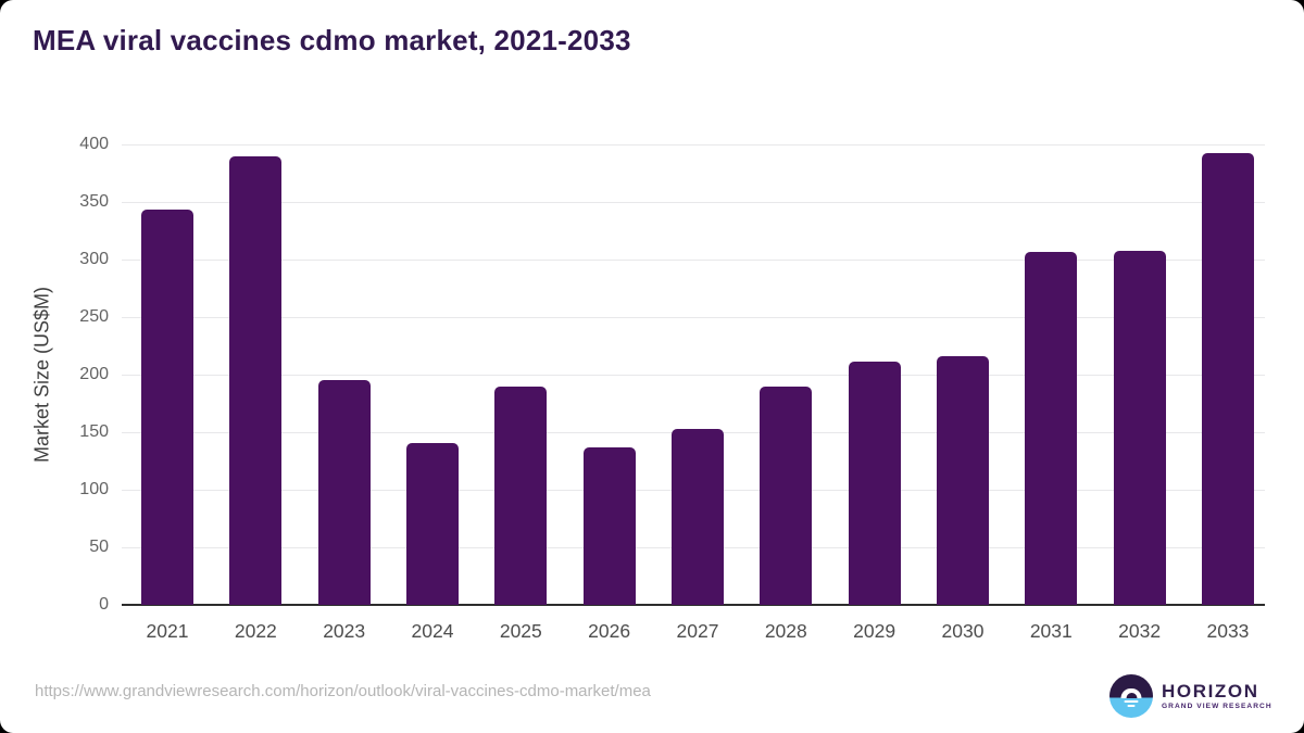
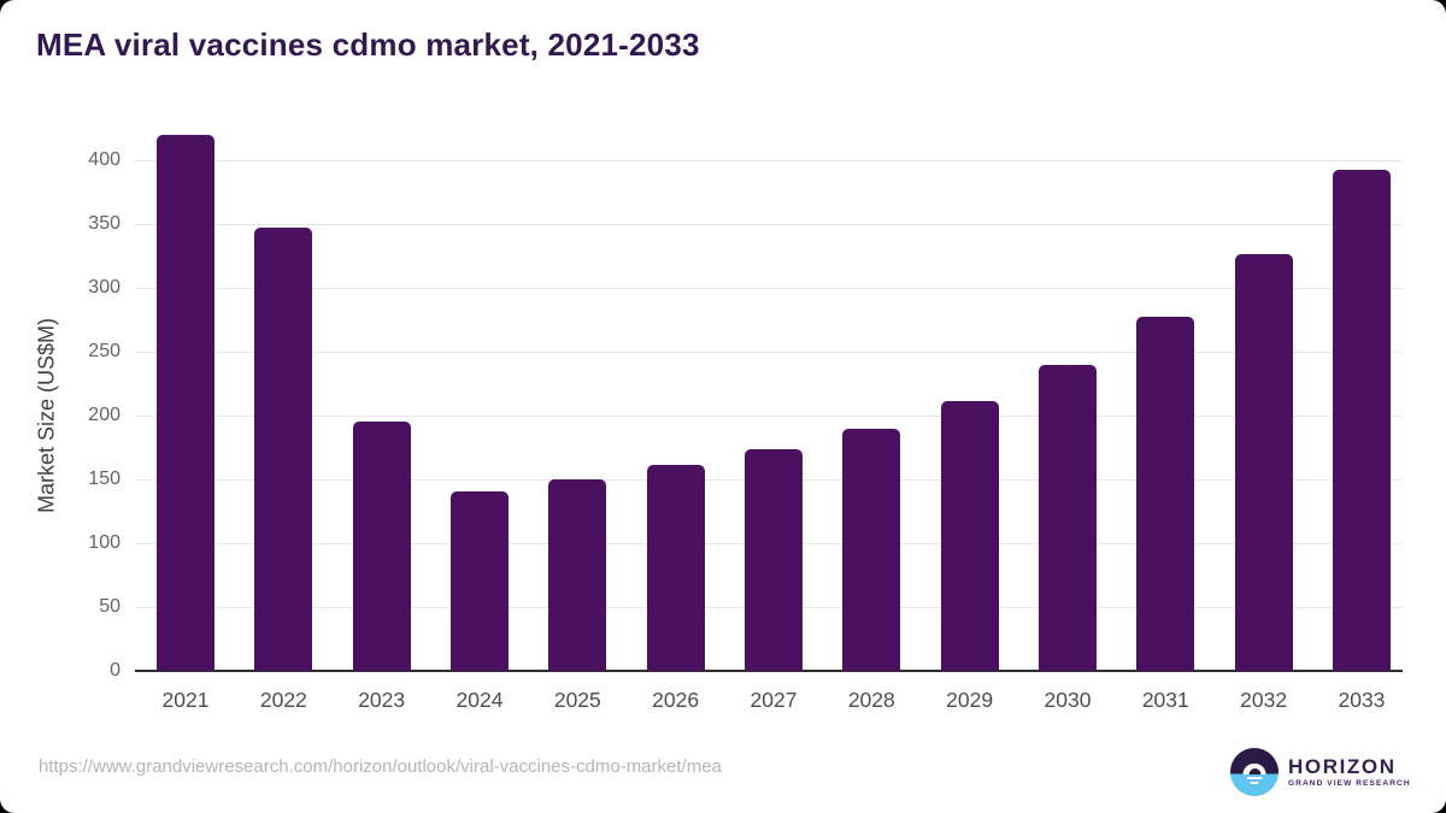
2021: 343 -> 420
2022: 390 -> 347
2025: 190 -> 150
2026: 137 -> 161
2027: 153 -> 174
2030: 216 -> 240
2031: 307 -> 277
2032: 308 -> 326
